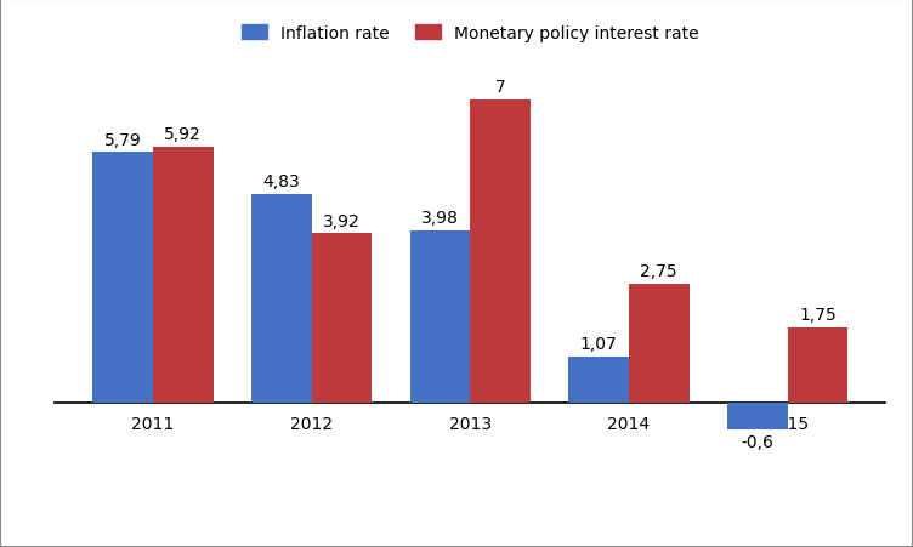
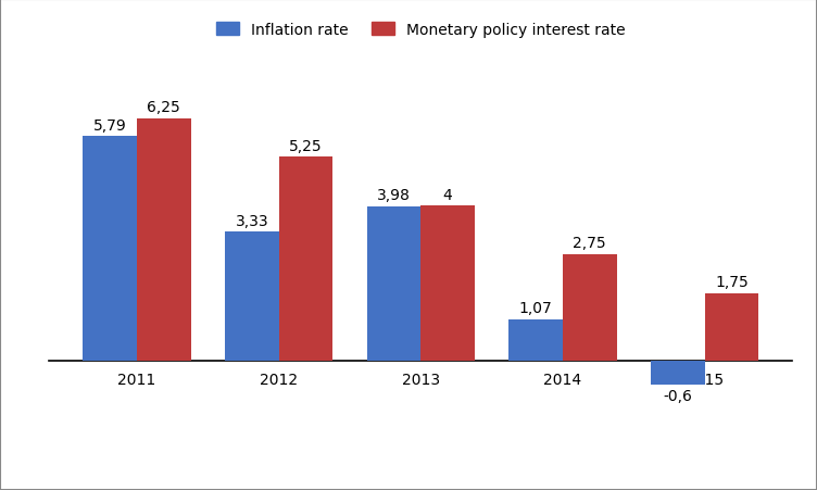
Monetary policy interest rate/2011: 5,92 -> 6,25
Inflation rate/2012: 4,83 -> 3,33
Monetary policy interest rate/2012: 3,92 -> 5,25
Monetary policy interest rate/2013: 7 -> 4
